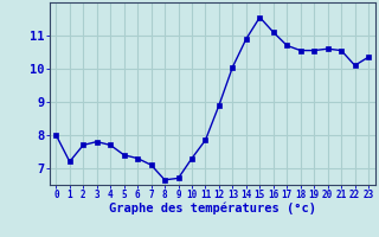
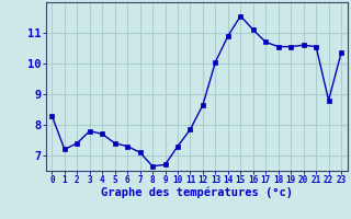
0: 8.00 -> 8.30
2: 7.70 -> 7.40
12: 8.90 -> 8.65
22: 10.10 -> 8.80
